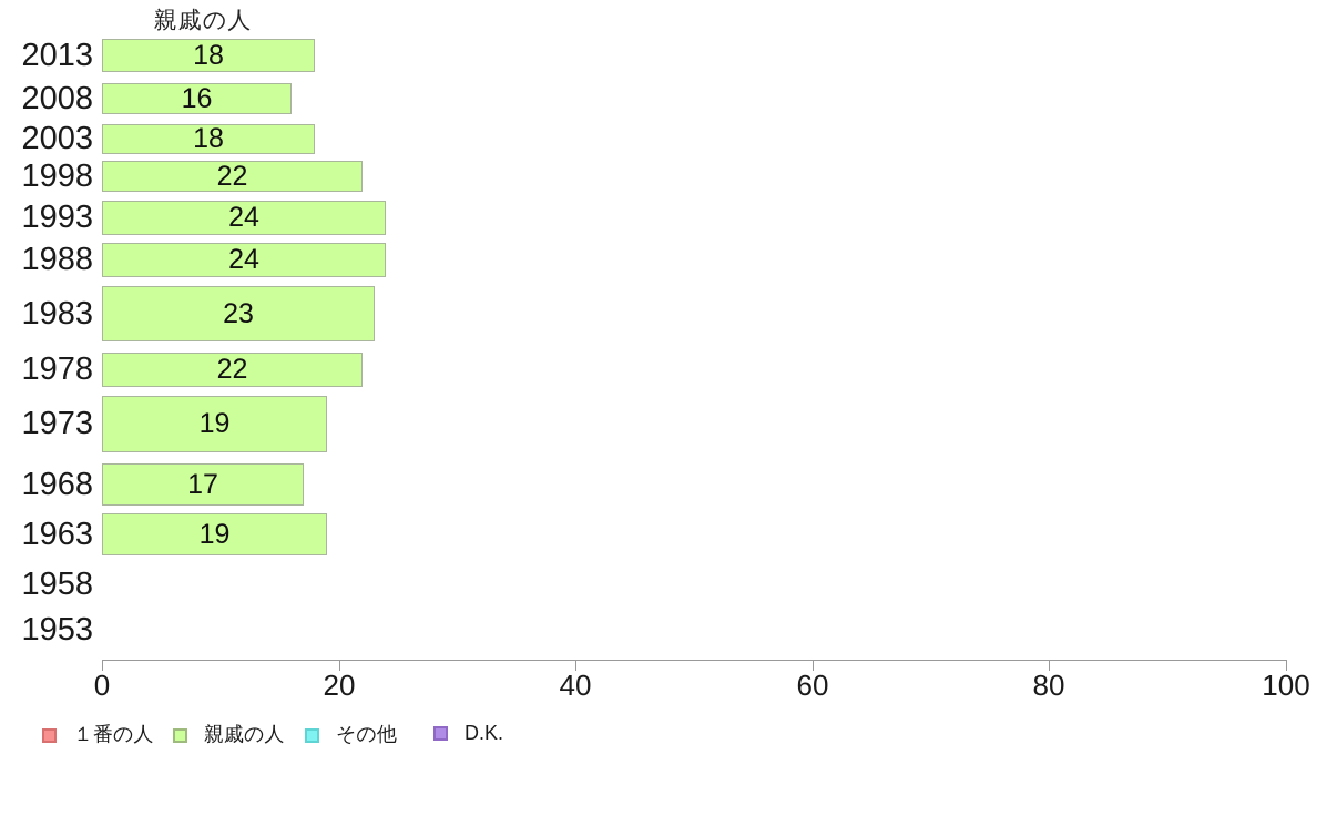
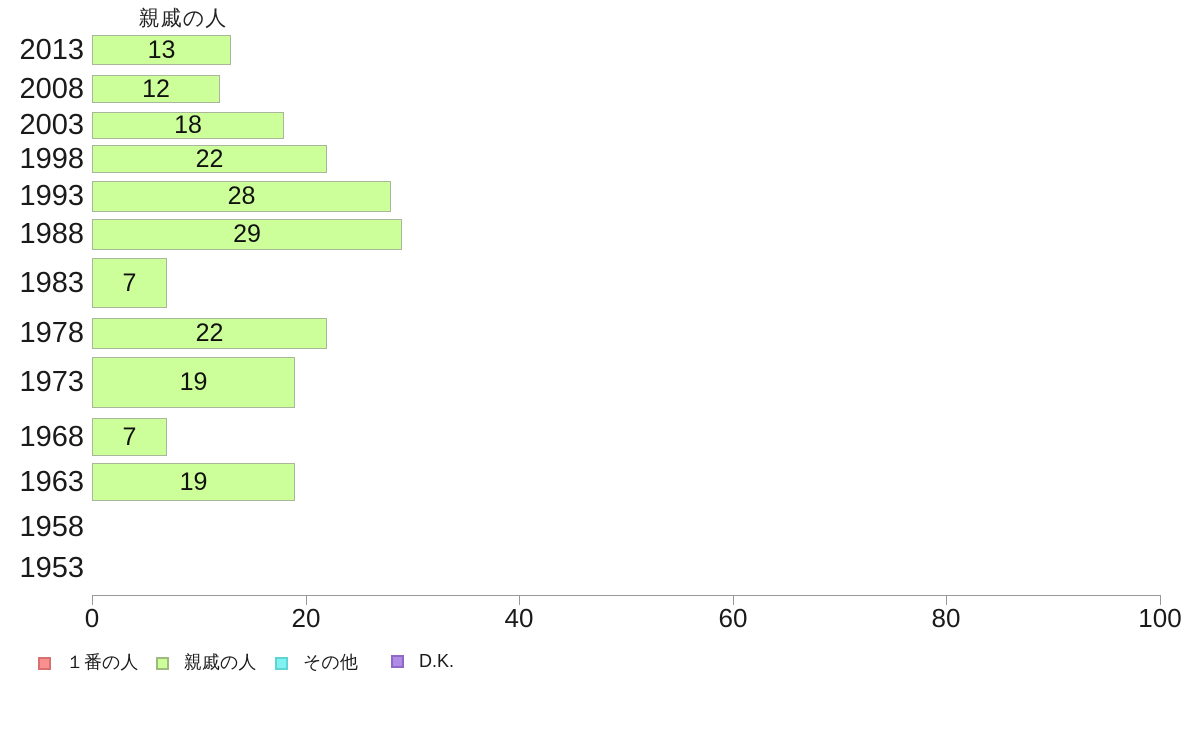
2013: 18 -> 13
2008: 16 -> 12
1993: 24 -> 28
1988: 24 -> 29
1983: 23 -> 7
1968: 17 -> 7
